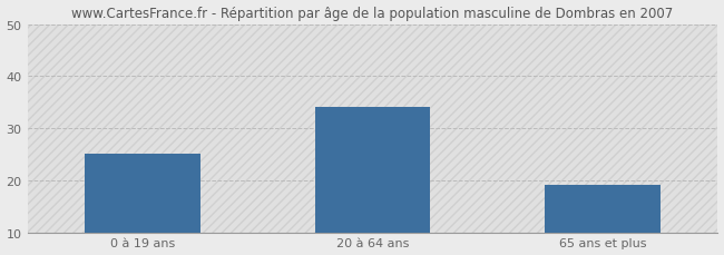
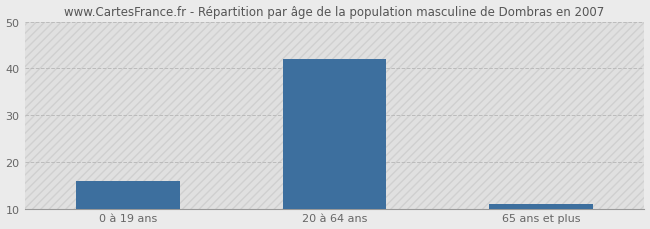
0 à 19 ans: 25 -> 16
20 à 64 ans: 34 -> 42
65 ans et plus: 19 -> 11
